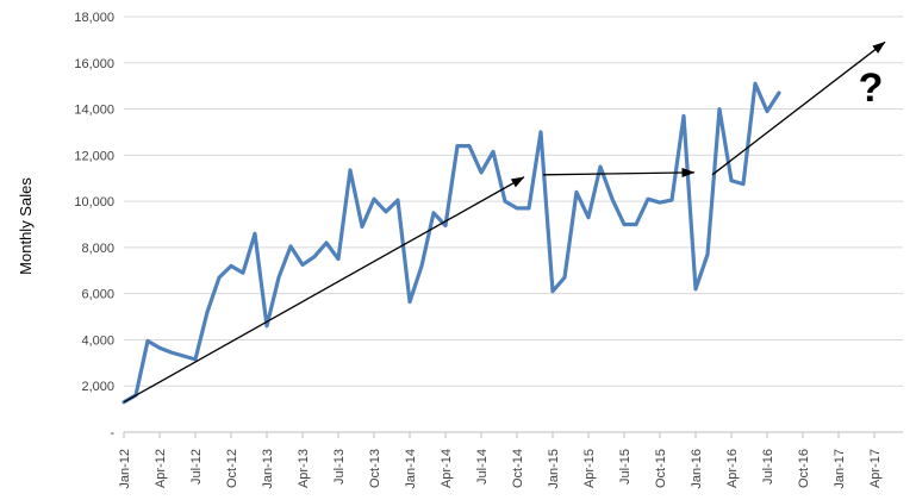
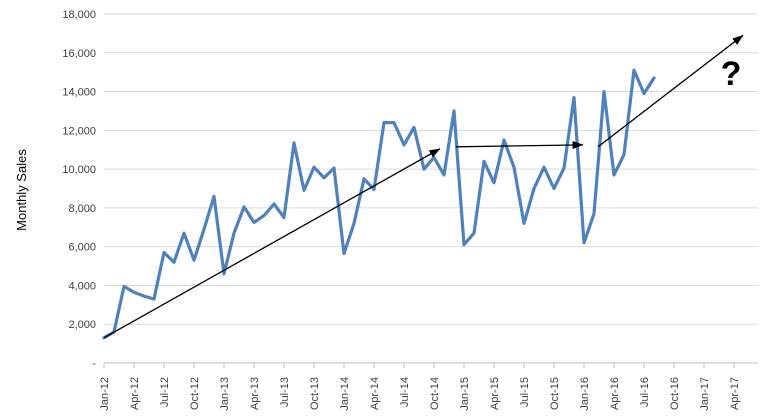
Jul-12: 3200 -> 5700
Oct-12: 7200 -> 5300
Oct-14: 9700 -> 10600
Jul-15: 9000 -> 7200
Oct-15: 10000 -> 9000
Apr-16: 10900 -> 9700
